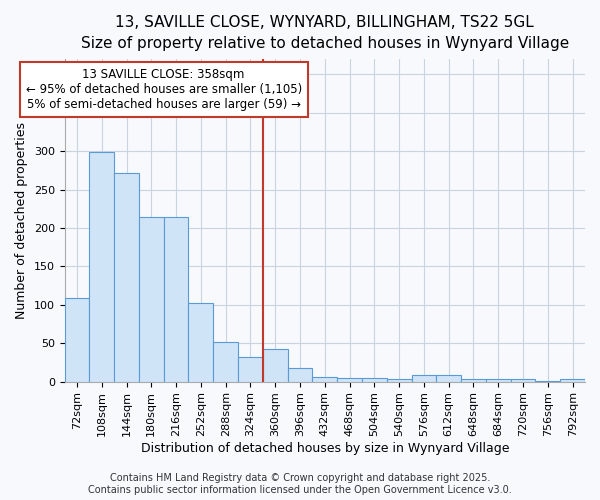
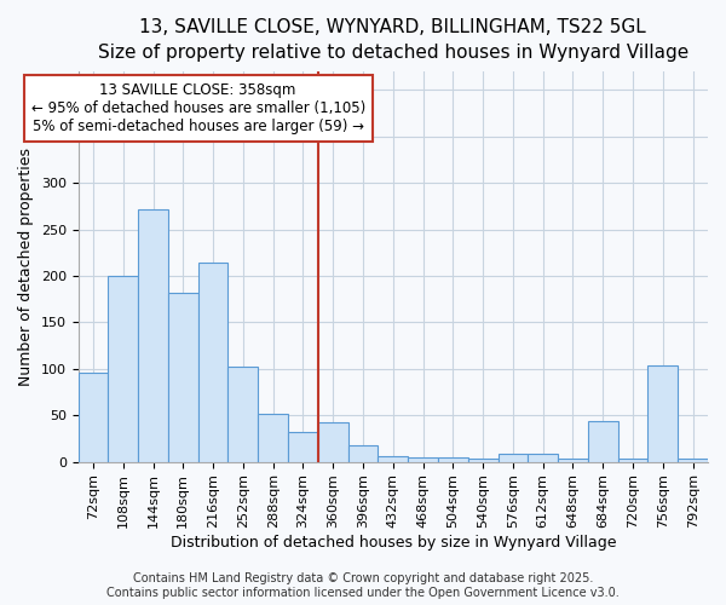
72sqm: 109 -> 96
108sqm: 299 -> 200
180sqm: 214 -> 182
684sqm: 3 -> 44
756sqm: 1 -> 104
